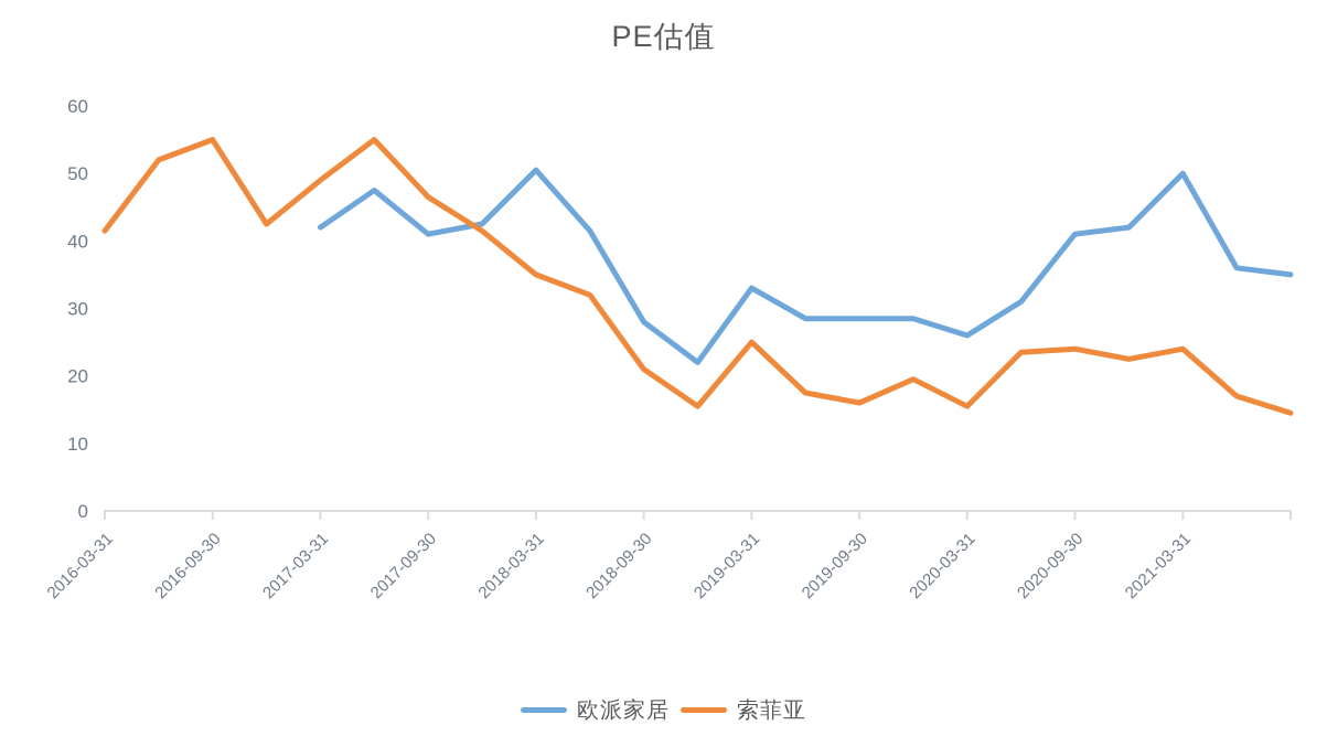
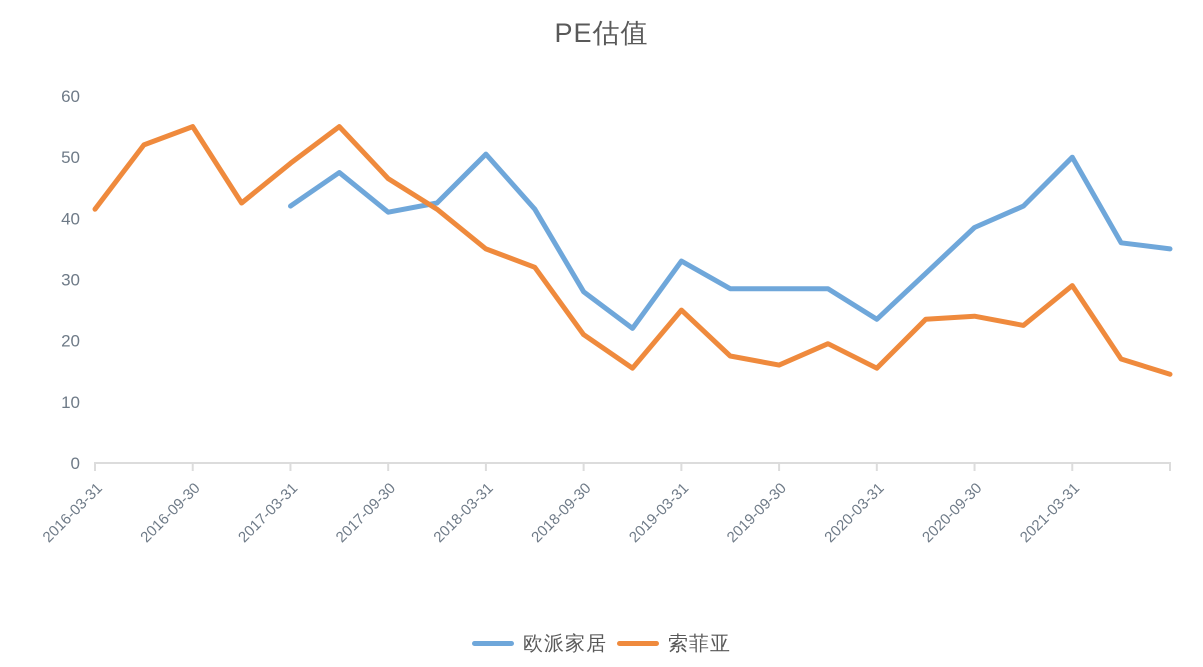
欧派家居/2020-03-31: 26 -> 24
欧派家居/2020-09-30: 41 -> 38
索菲亚/2021-03-31: 24 -> 29
